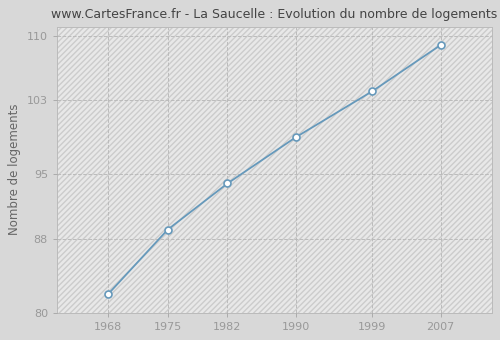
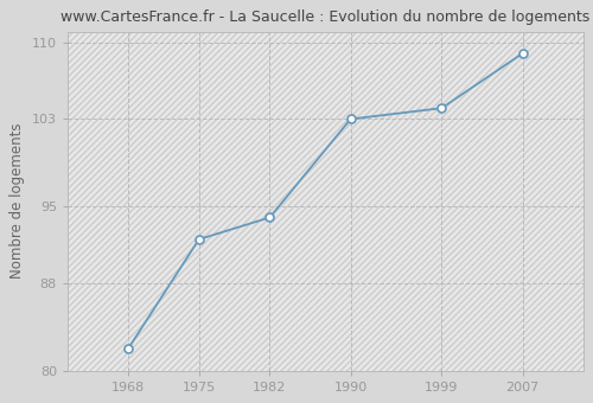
1975: 89 -> 92
1990: 99 -> 103
